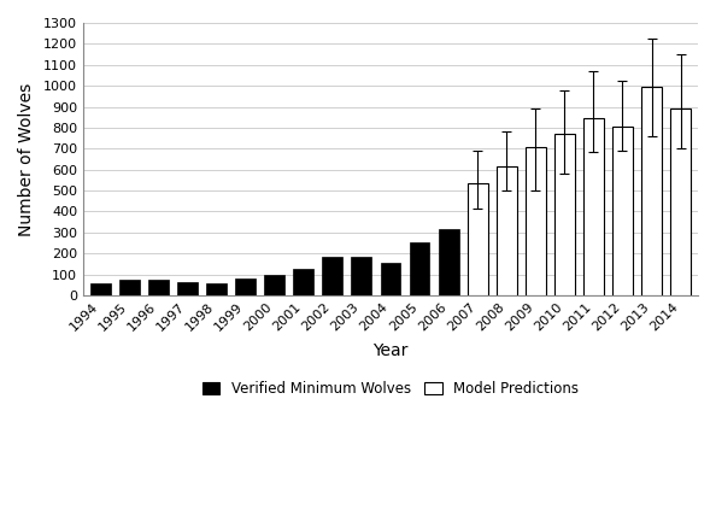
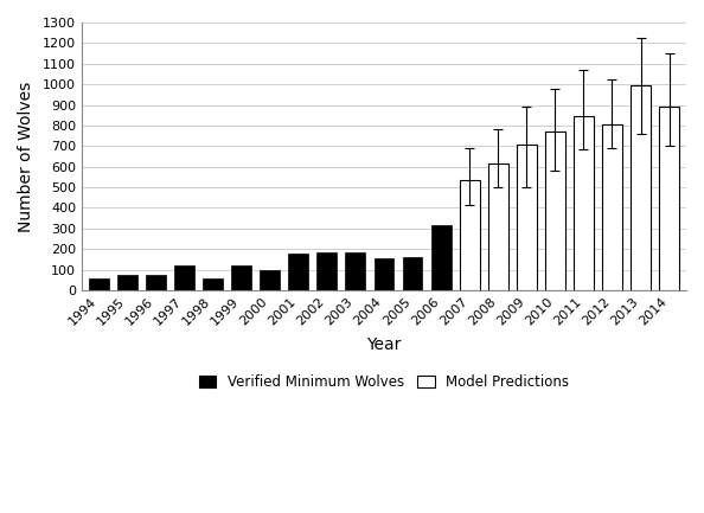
Verified Minimum Wolves/1997: 60 -> 120
Verified Minimum Wolves/1999: 80 -> 120
Verified Minimum Wolves/2001: 120 -> 180
Verified Minimum Wolves/2005: 250 -> 160
